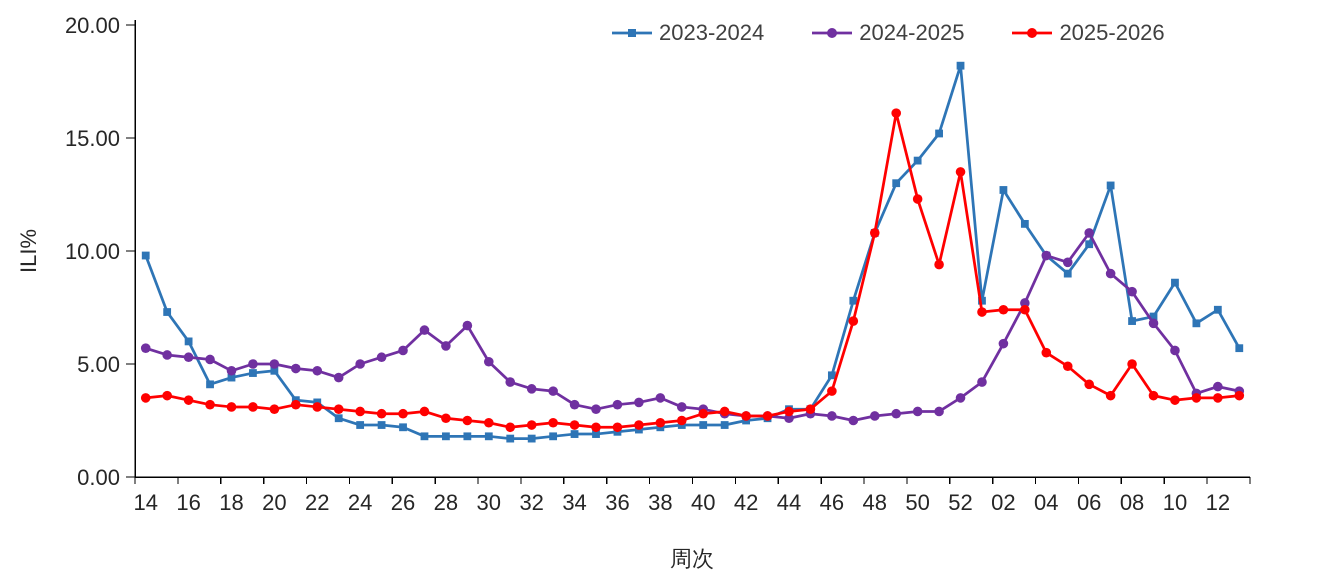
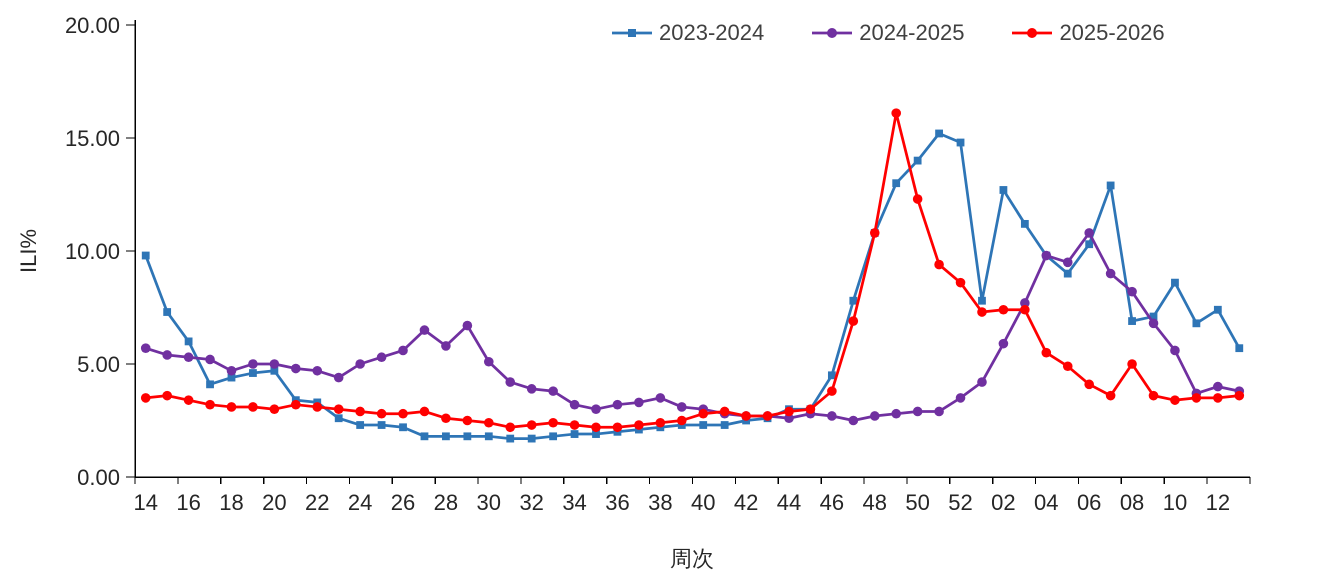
2023-2024/52: 18.2 -> 14.8
2025-2026/52: 13.5 -> 8.6
